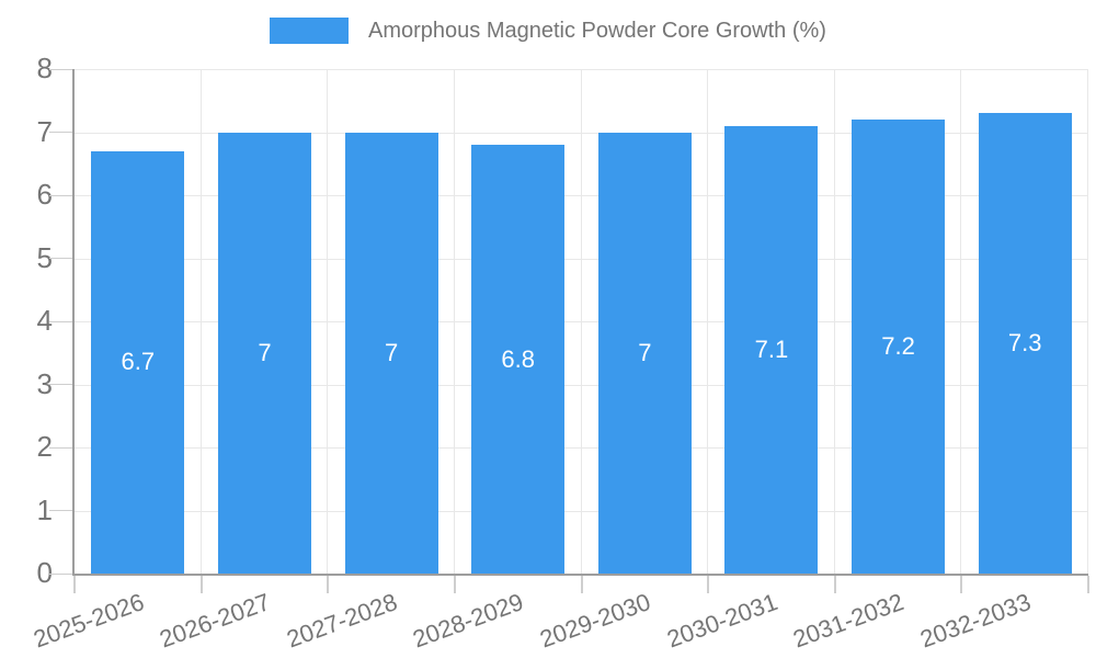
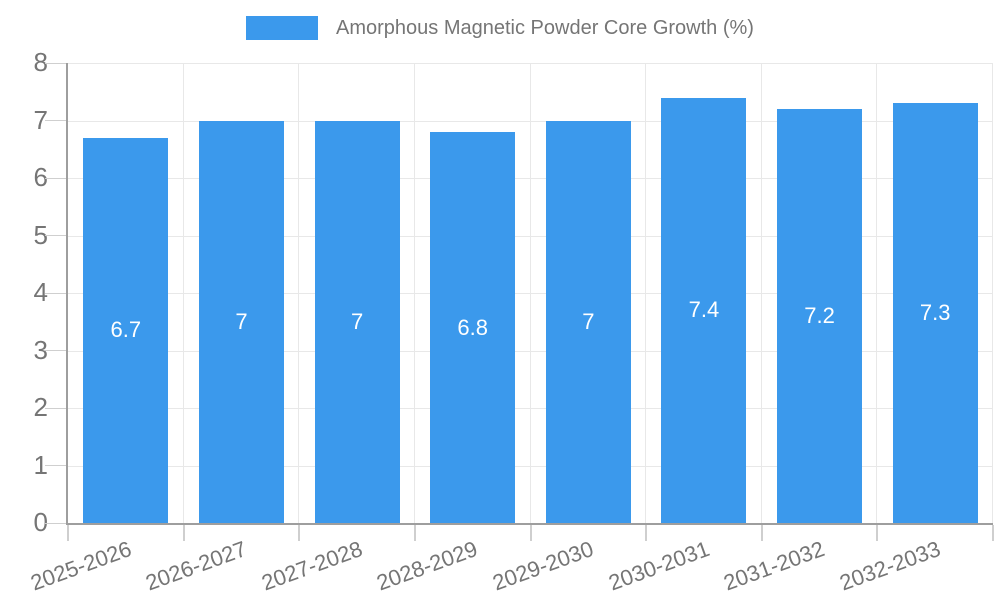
2030-2031: 7.1 -> 7.4
